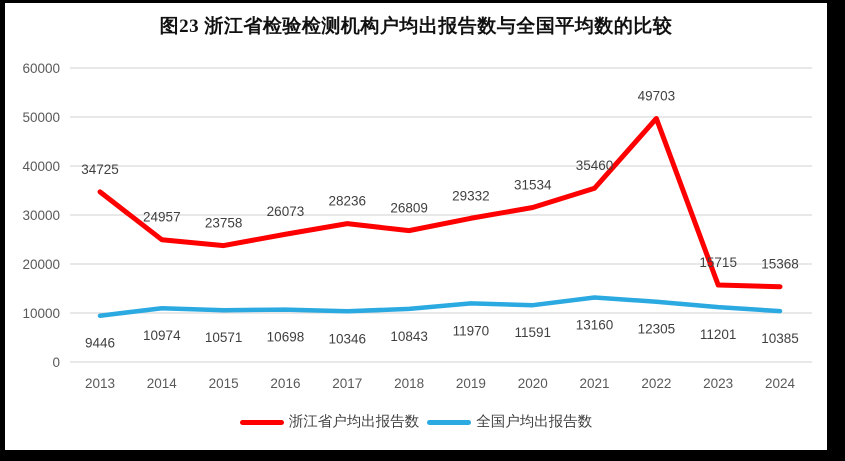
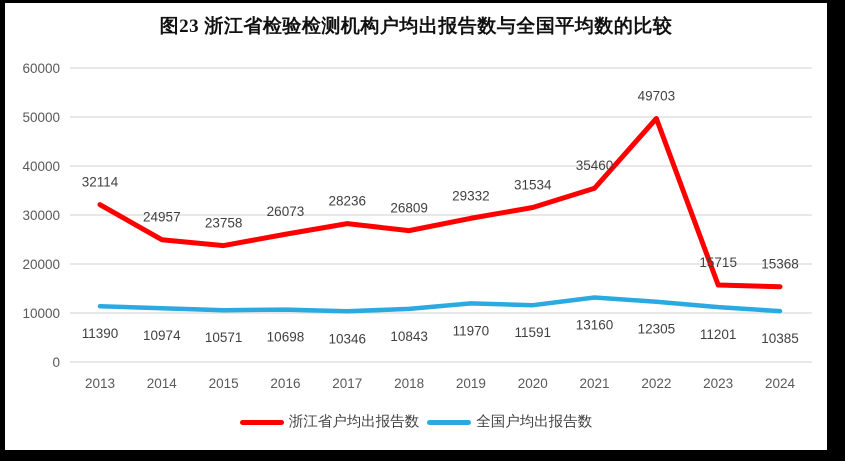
浙江省户均出报告数/2013: 34725 -> 32114
全国户均出报告数/2013: 9446 -> 11390
